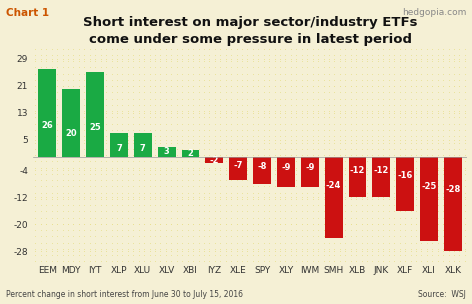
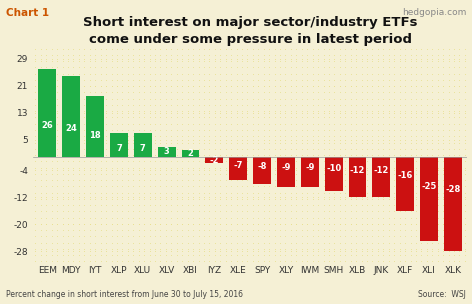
MDY: 20 -> 24
IYT: 25 -> 18
SMH: -24 -> -10
